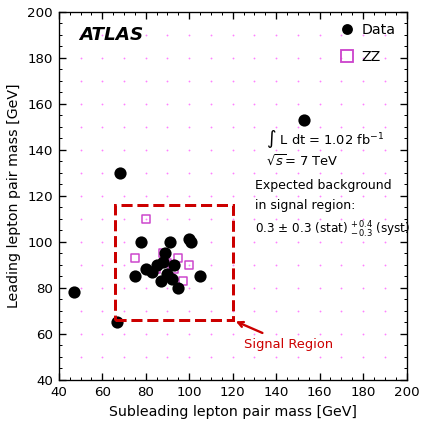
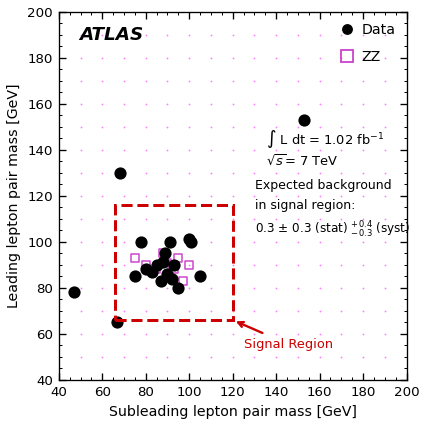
ZZ/80: 110 -> 90
